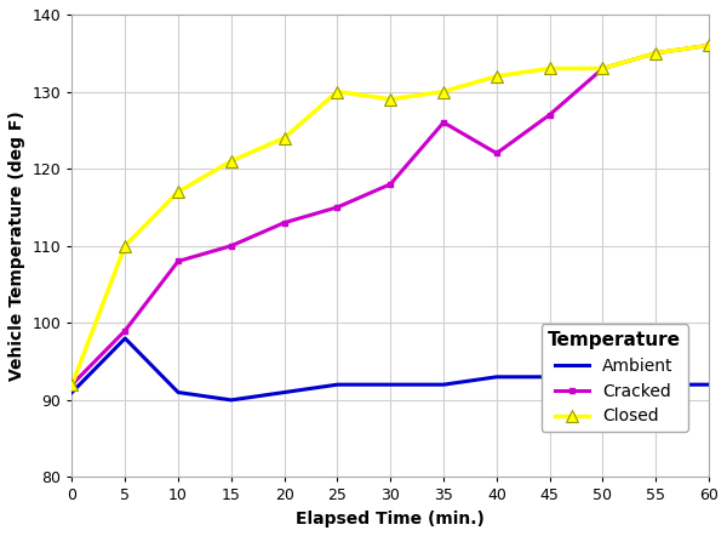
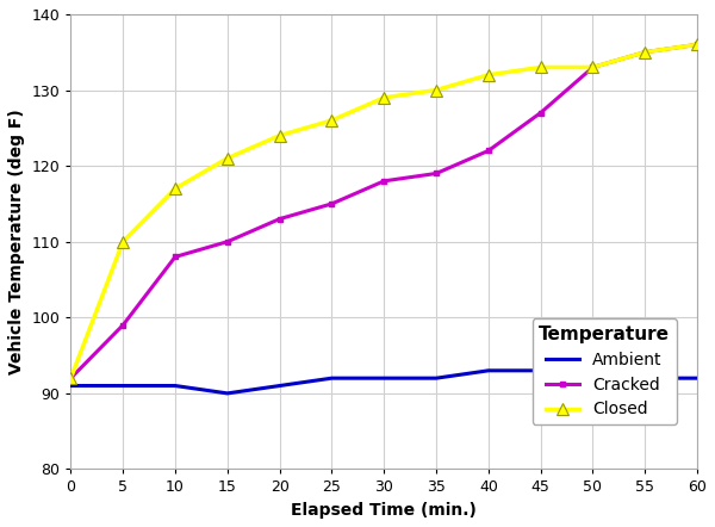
Ambient/5: 98 -> 91
Closed/25: 130 -> 126
Cracked/35: 126 -> 119
